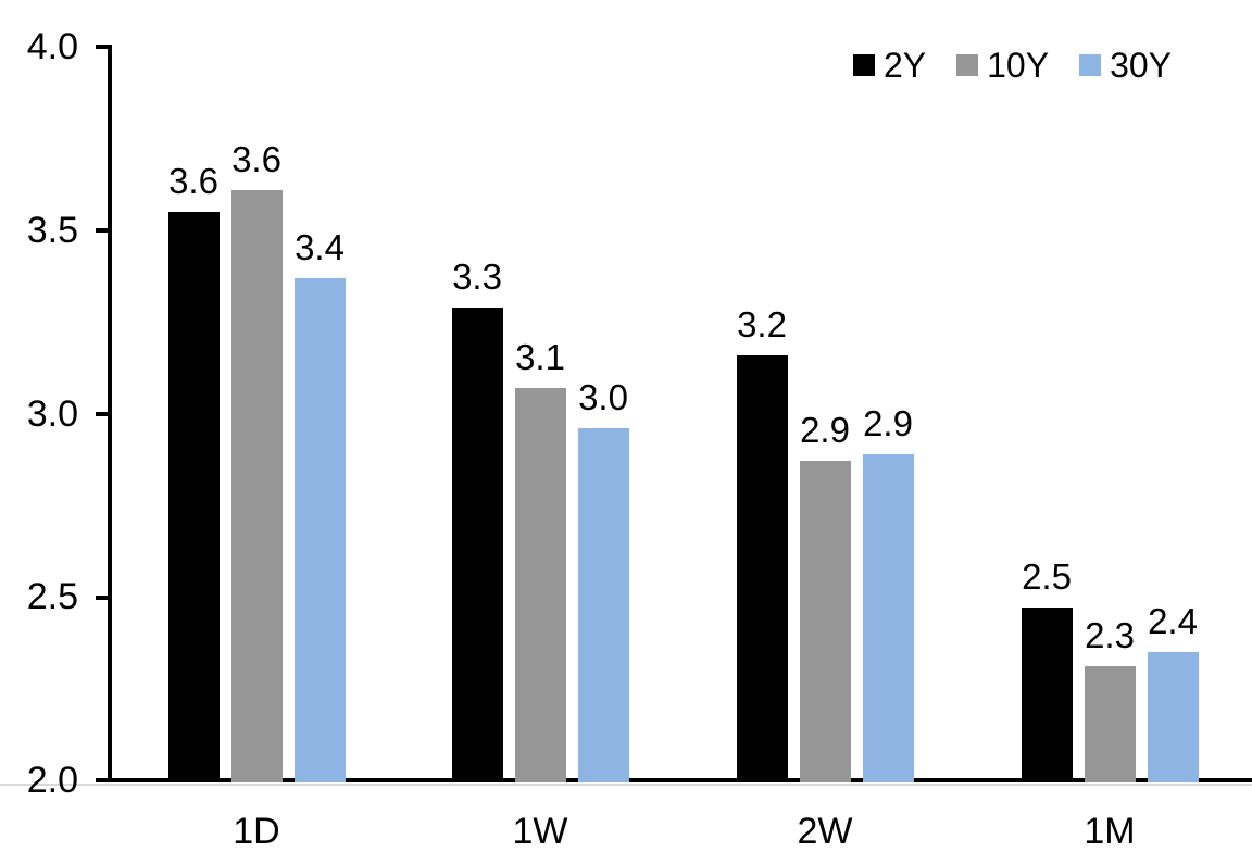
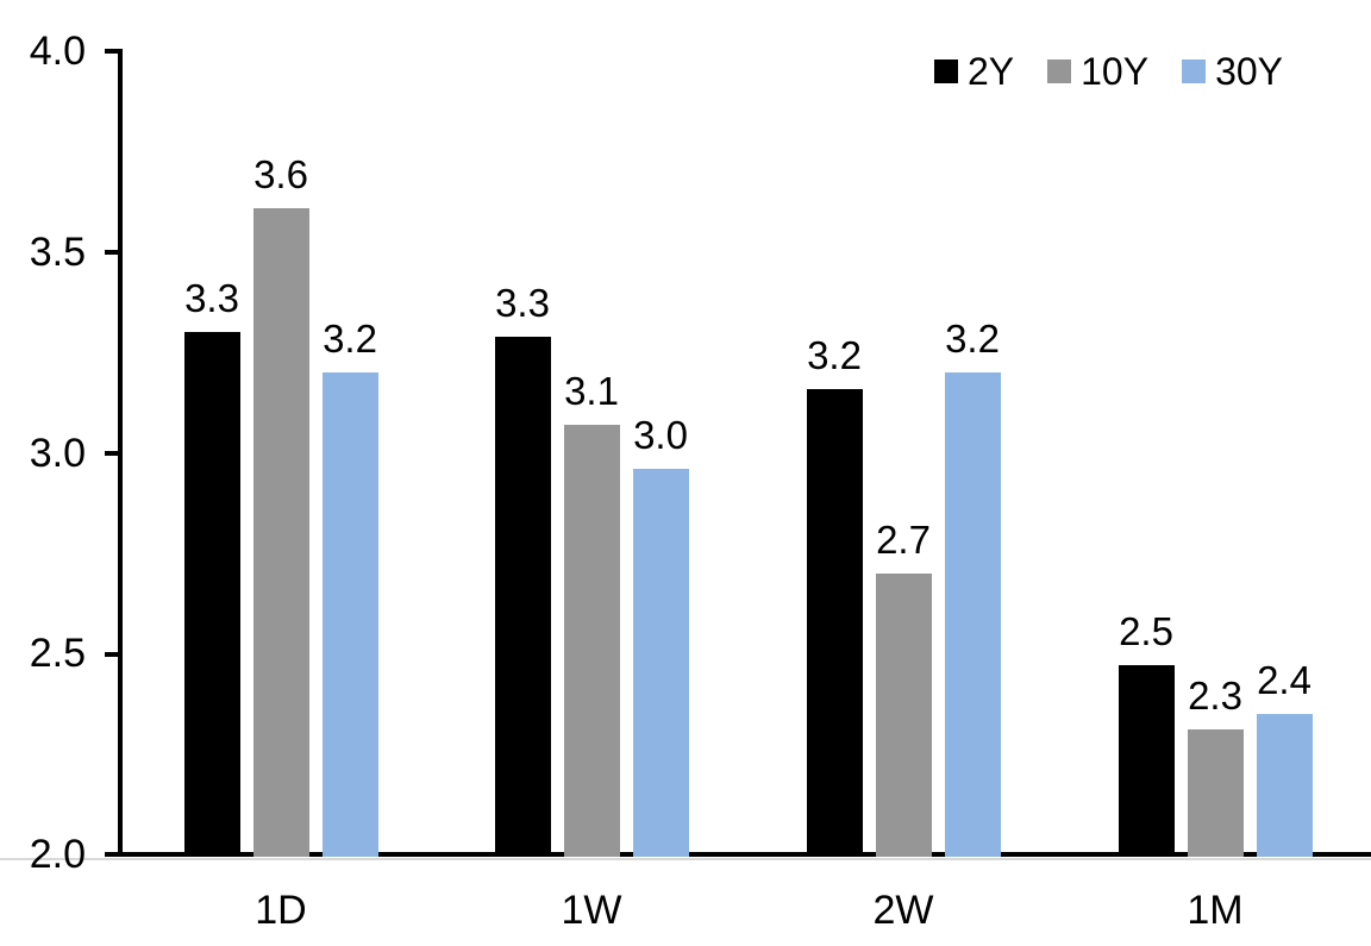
2Y/1D: 3.6 -> 3.3
30Y/1D: 3.4 -> 3.2
10Y/2W: 2.9 -> 2.7
30Y/2W: 2.9 -> 3.2
